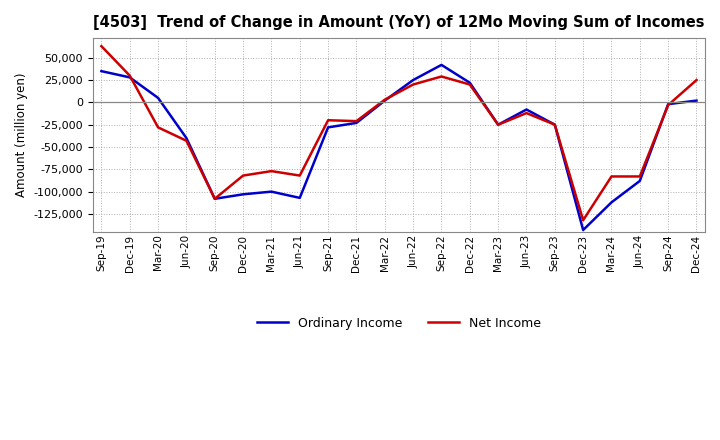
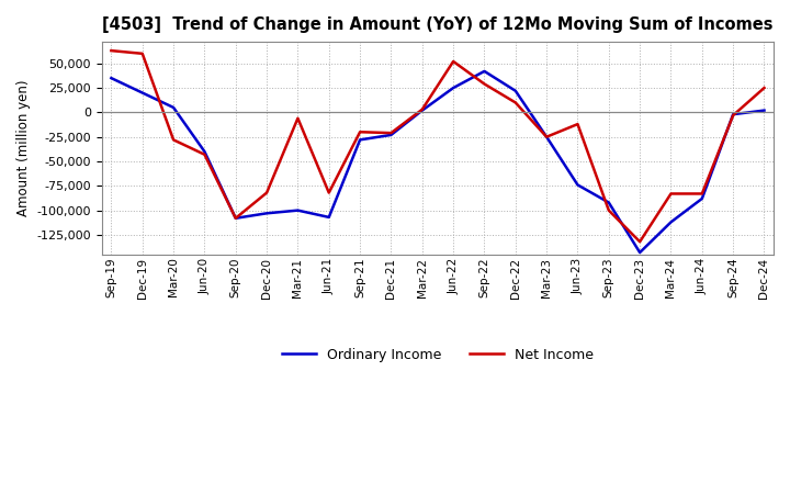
Ordinary Income/Dec-19: 28,000 -> 20,000
Net Income/Dec-19: 30,000 -> 60,000
Net Income/Mar-21: -77,000 -> -6,000
Net Income/Jun-22: 20,000 -> 52,000
Net Income/Dec-22: 20,000 -> 10,000
Ordinary Income/Jun-23: -8,000 -> -74,000
Ordinary Income/Sep-23: -25,000 -> -92,000
Net Income/Sep-23: -25,000 -> -100,000
